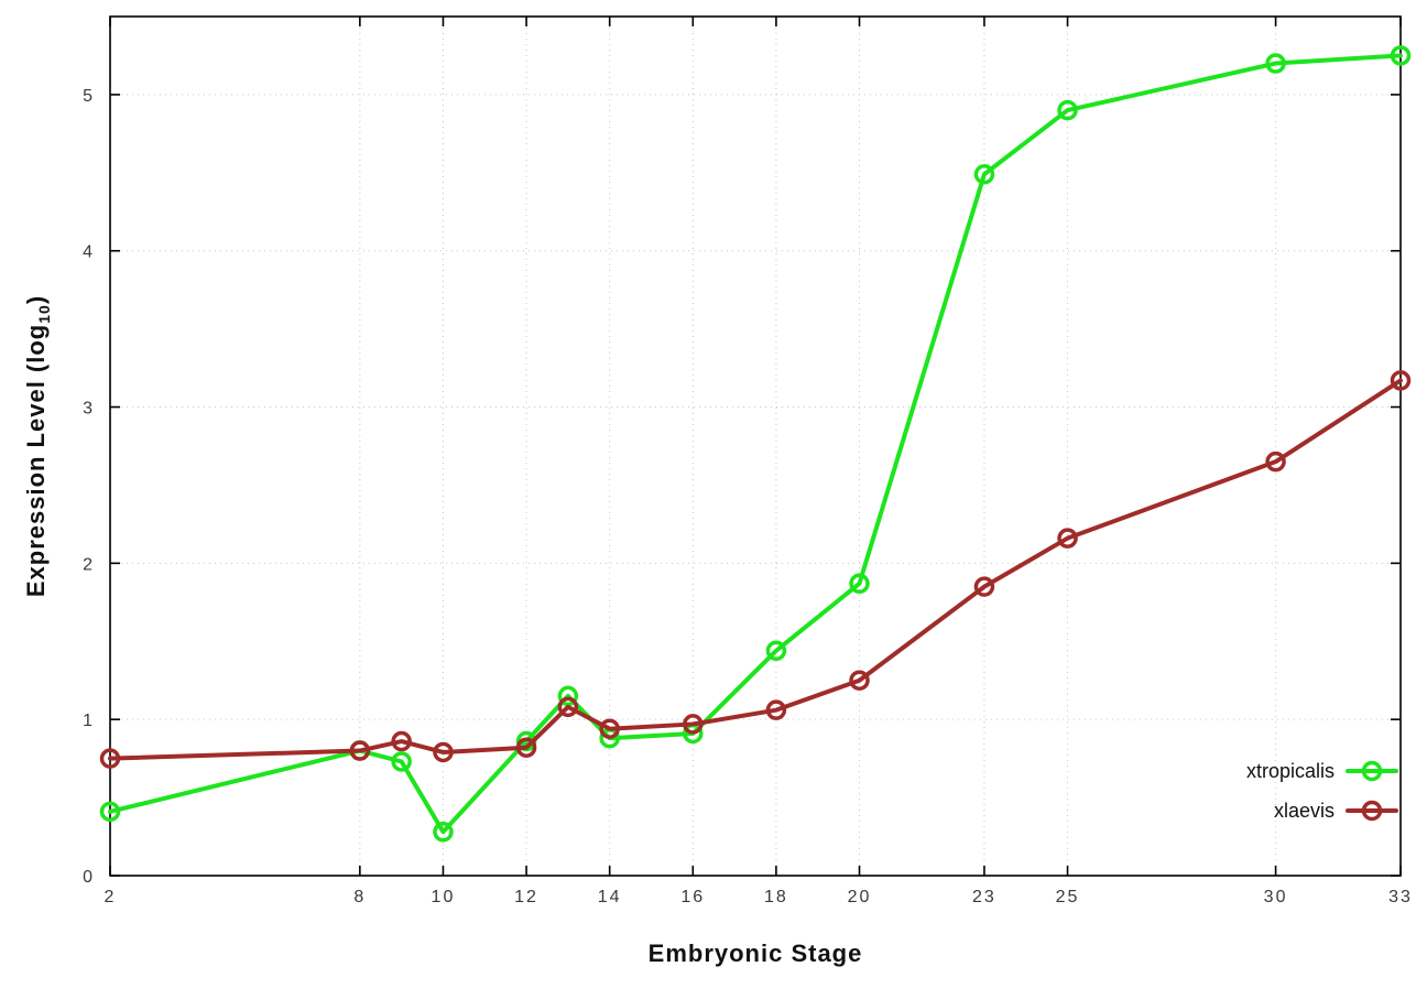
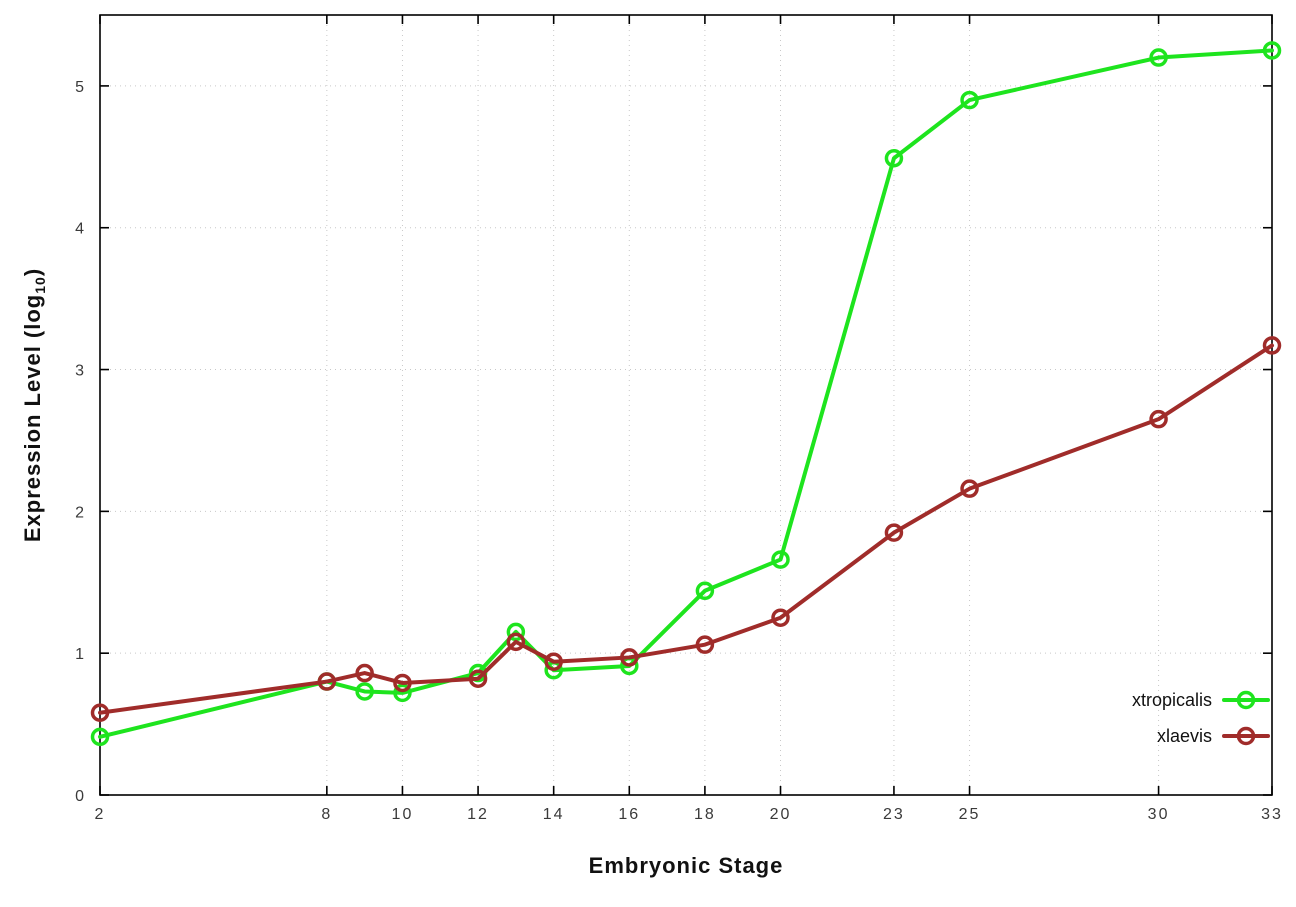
xlaevis/2: 0.75 -> 0.58
xtropicalis/10: 0.28 -> 0.72
xtropicalis/20: 1.87 -> 1.66
